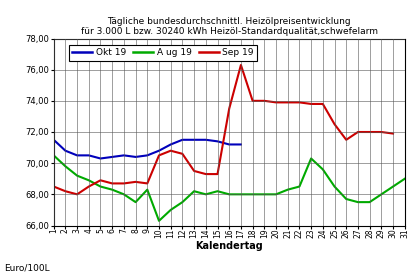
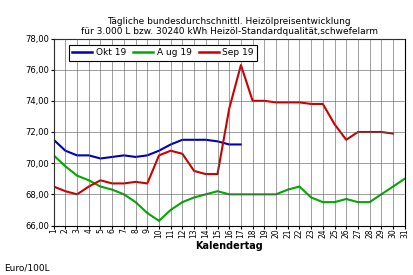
A ug 19/9: 68,3 -> 66,8
A ug 19/13: 68,2 -> 67,8
A ug 19/23: 70,3 -> 67,8
A ug 19/24: 69,6 -> 67,5
A ug 19/25: 68,5 -> 67,5
